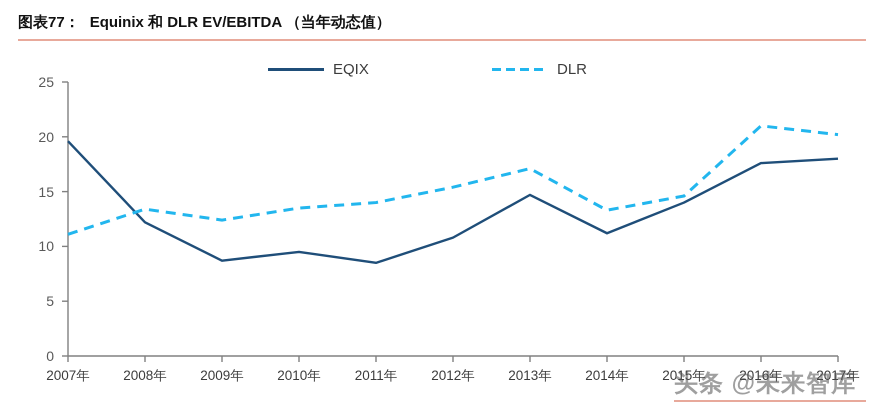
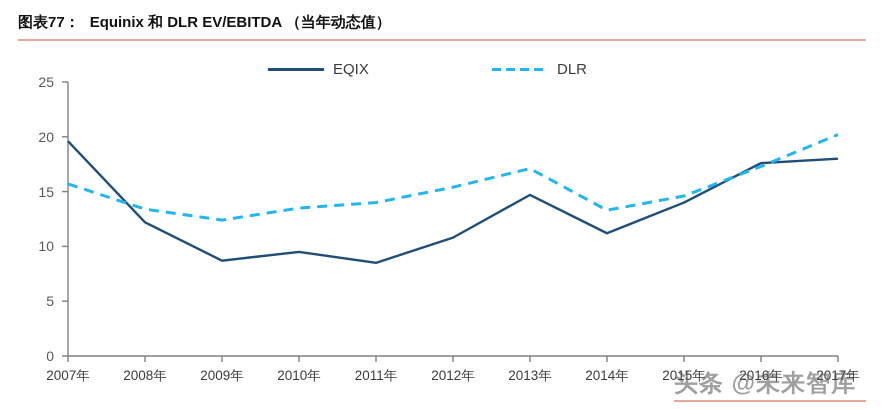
DLR/2007年: 11.1 -> 15.7
DLR/2016年: 21.0 -> 17.3
